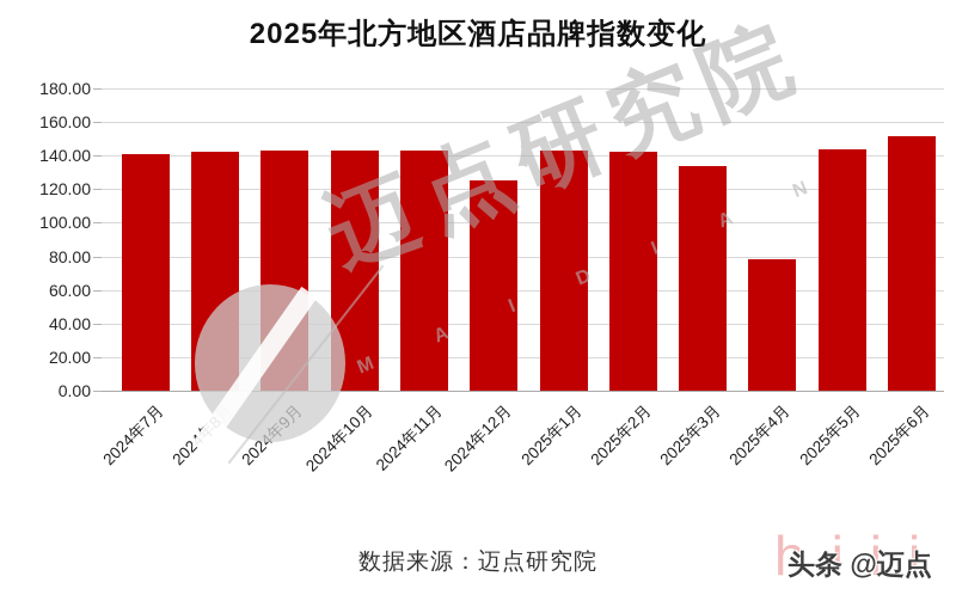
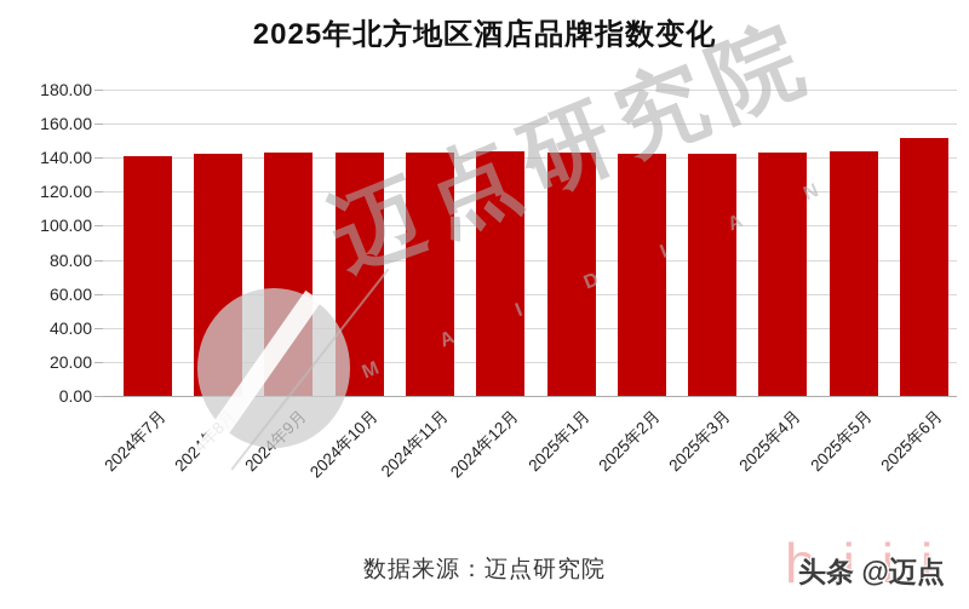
2024年12月: 125 -> 144
2025年3月: 134 -> 142
2025年4月: 78 -> 143
